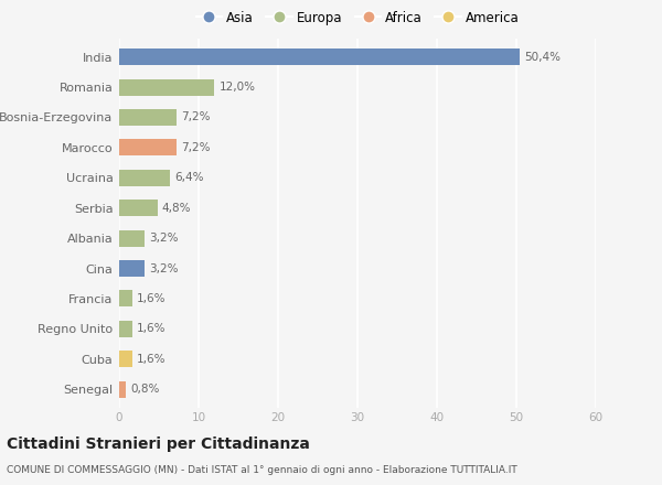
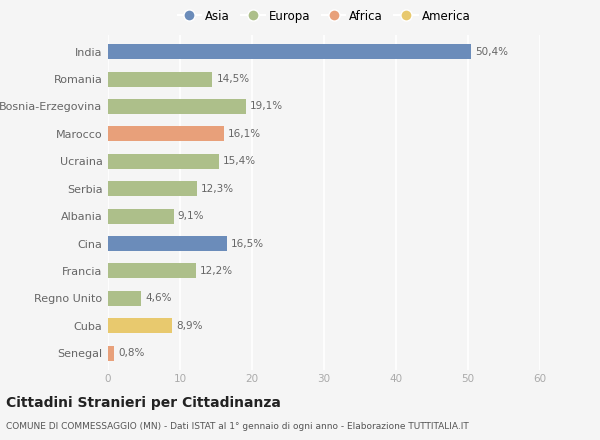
Romania: 12,0% -> 14,5%
Bosnia-Erzegovina: 7,2% -> 19,1%
Marocco: 7,2% -> 16,1%
Ucraina: 6,4% -> 15,4%
Serbia: 4,8% -> 12,3%
Albania: 3,2% -> 9,1%
Cina: 3,2% -> 16,5%
Francia: 1,6% -> 12,2%
Regno Unito: 1,6% -> 4,6%
Cuba: 1,6% -> 8,9%
